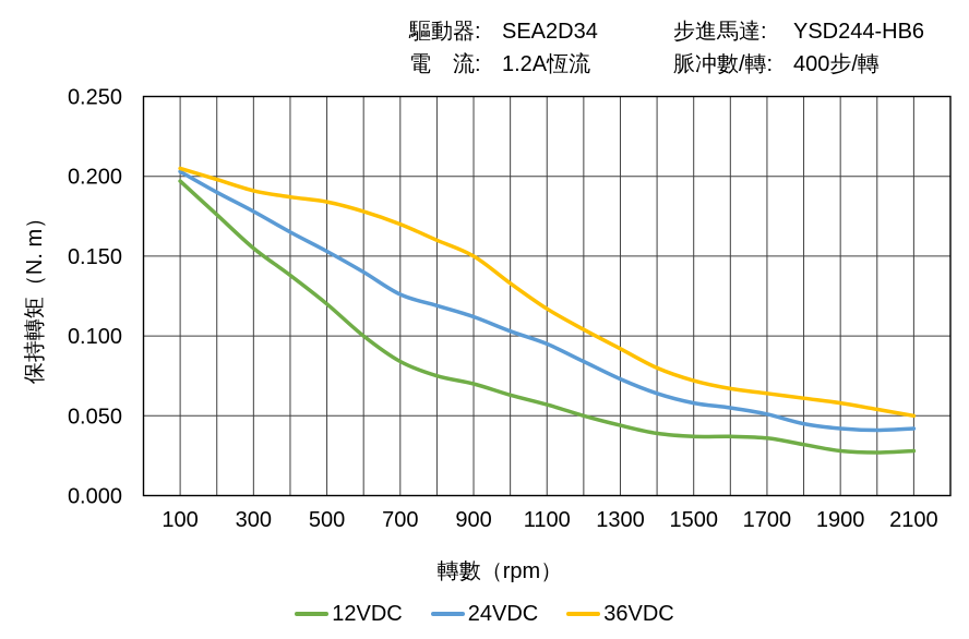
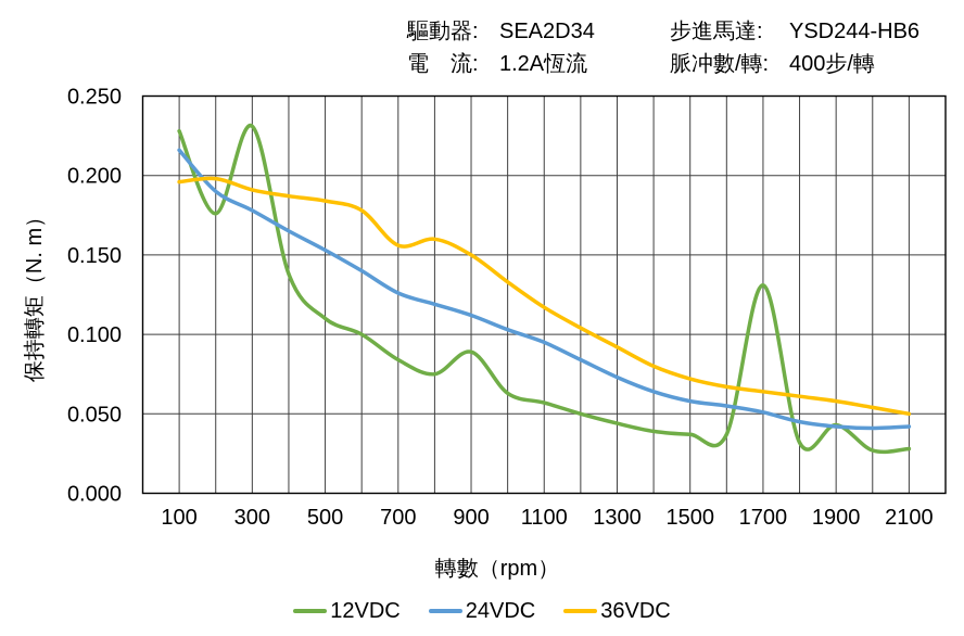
12VDC/100: 0.197 -> 0.228
24VDC/100: 0.203 -> 0.216
36VDC/100: 0.205 -> 0.196
12VDC/300: 0.155 -> 0.231
12VDC/500: 0.120 -> 0.110
36VDC/700: 0.170 -> 0.156
12VDC/900: 0.070 -> 0.089
12VDC/1700: 0.036 -> 0.131
12VDC/1900: 0.028 -> 0.043
